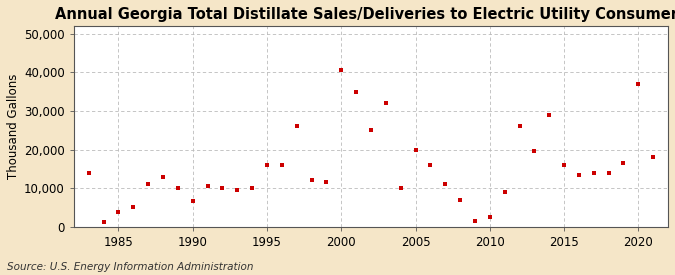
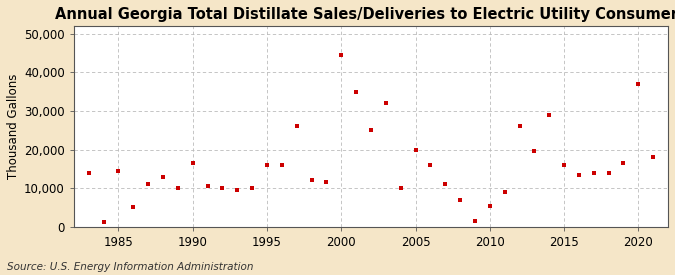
1985: 3,800 -> 14,500
1990: 6,800 -> 16,500
2000: 40,500 -> 44,500
2010: 2,600 -> 5,500
